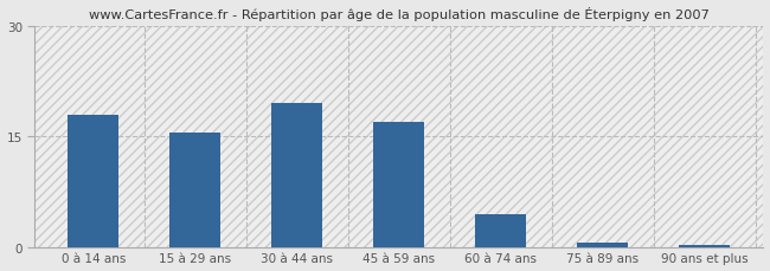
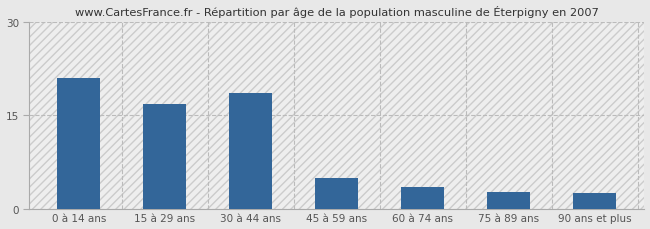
0 à 14 ans: 18.0 -> 21.0
15 à 29 ans: 15.5 -> 16.8
30 à 44 ans: 19.5 -> 18.6
45 à 59 ans: 17.0 -> 5.0
60 à 74 ans: 4.5 -> 3.6
75 à 89 ans: 0.7 -> 2.8
90 ans et plus: 0.3 -> 2.6
